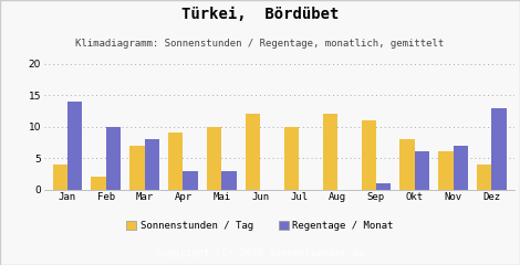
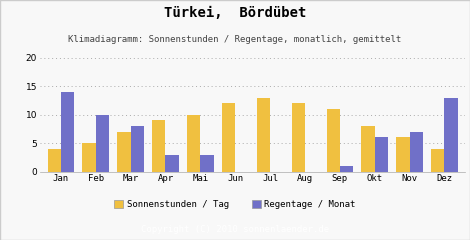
Sonnenstunden / Tag/Feb: 2 -> 5
Sonnenstunden / Tag/Jul: 10 -> 13
